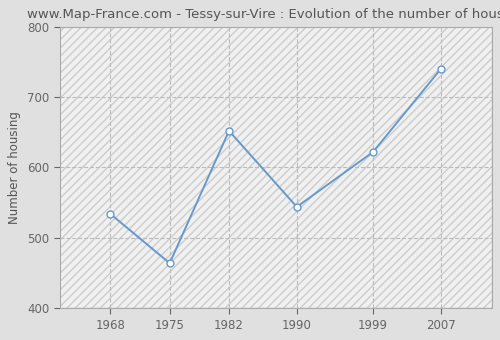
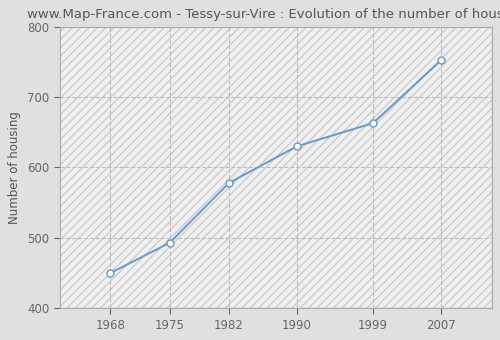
1968: 534 -> 450
1975: 464 -> 493
1982: 652 -> 578
1990: 544 -> 630
1999: 622 -> 663
2007: 740 -> 752
